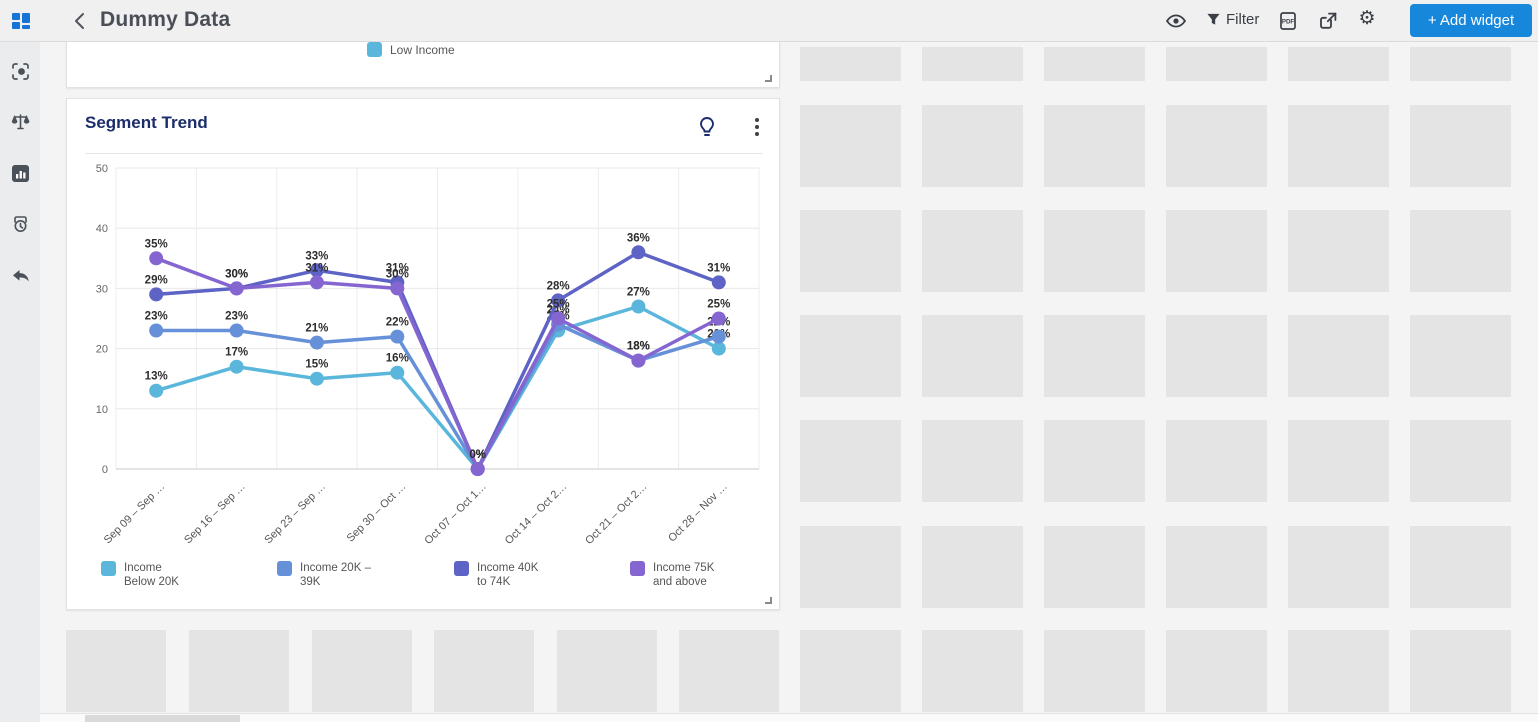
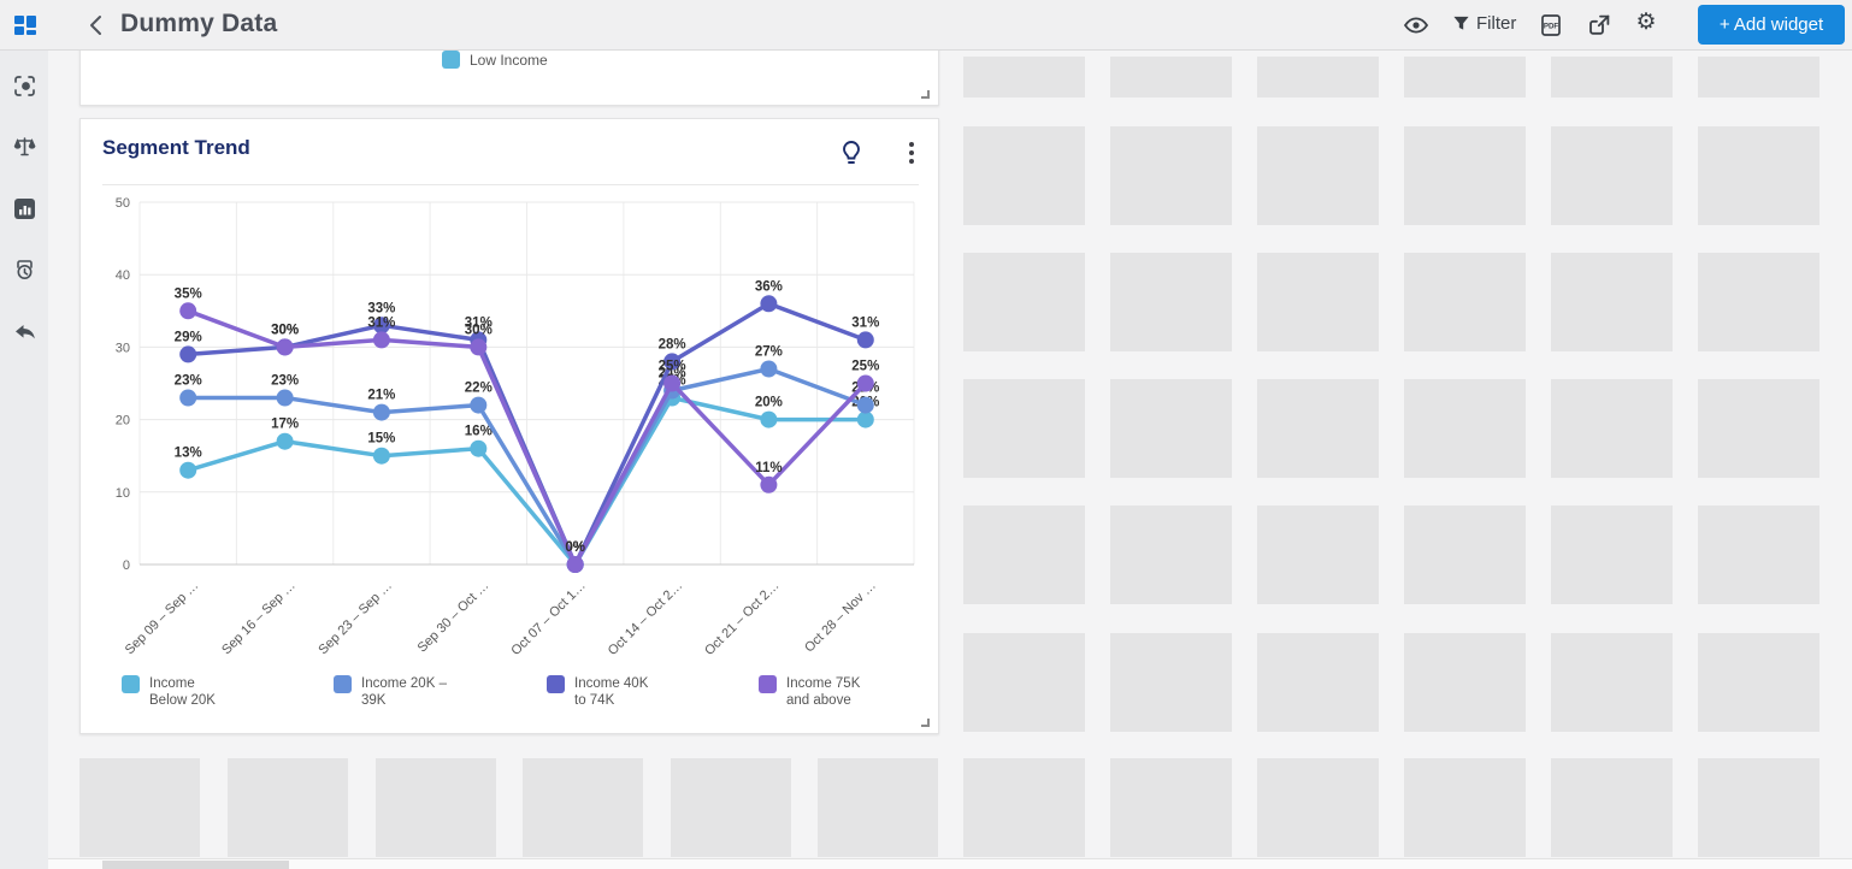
Income Below 20K/Oct 21 – Oct 2…: 27% -> 20%
Income 20K – 39K/Oct 21 – Oct 2…: 18% -> 27%
Income 75K and above/Oct 21 – Oct 2…: 18% -> 11%
